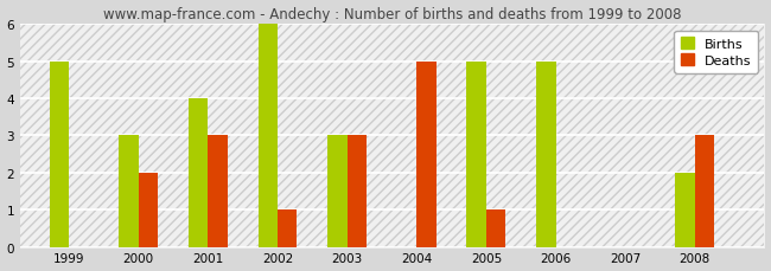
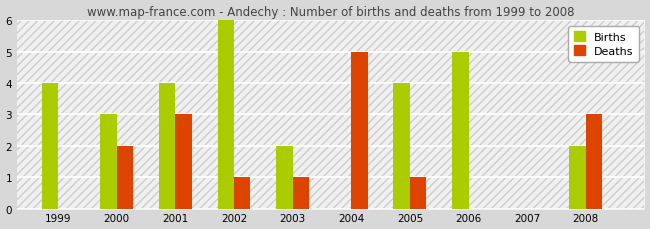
Births/1999: 5 -> 4
Births/2003: 3 -> 2
Deaths/2003: 3 -> 1
Births/2005: 5 -> 4
